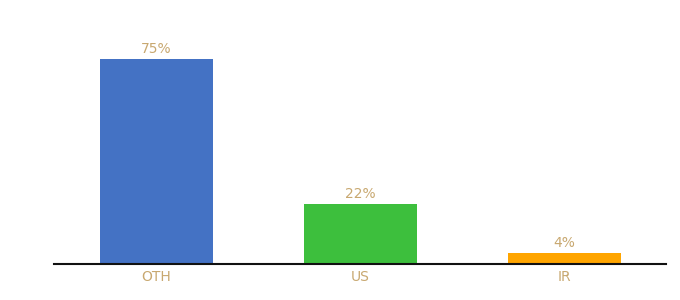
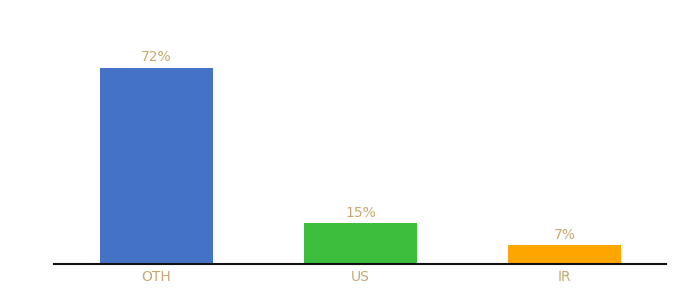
OTH: 75% -> 72%
US: 22% -> 15%
IR: 4% -> 7%
